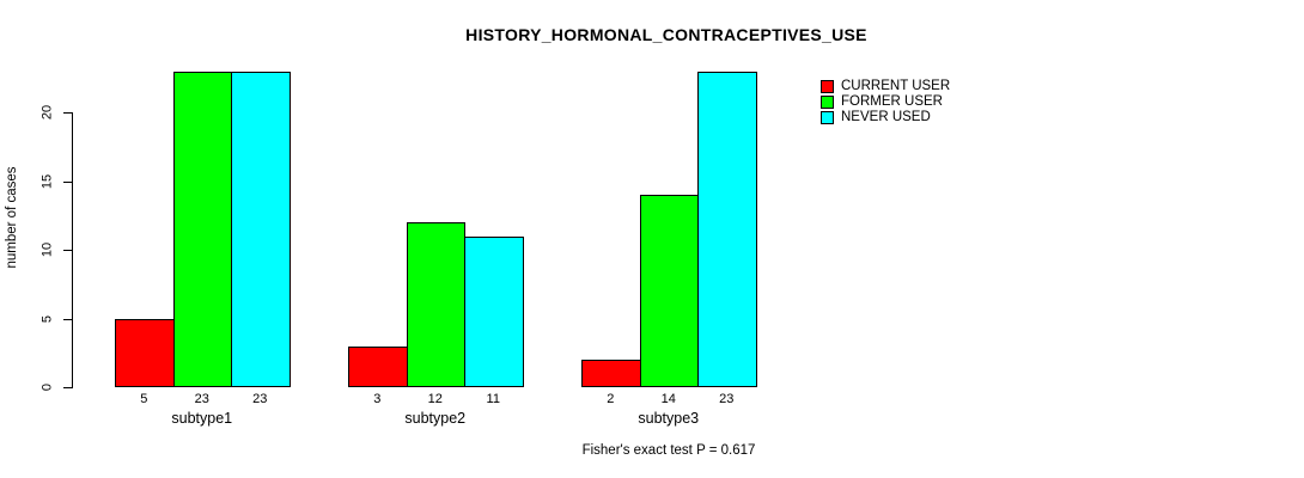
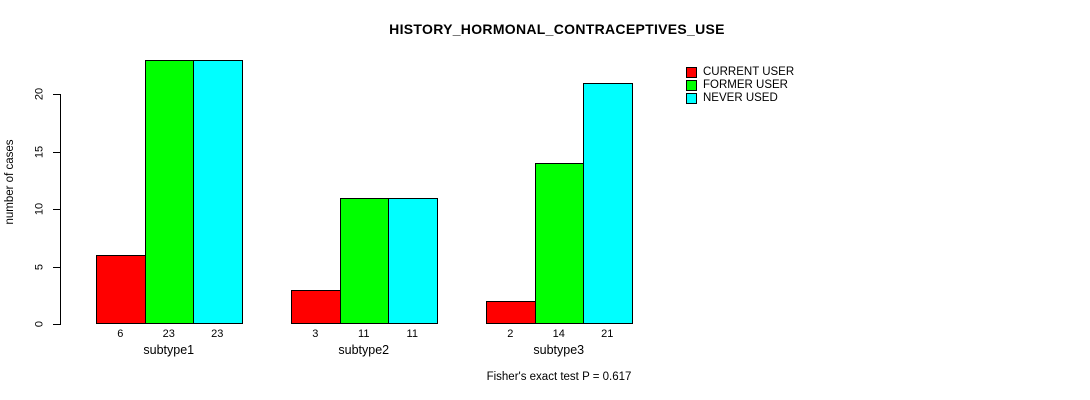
CURRENT USER/subtype1: 5 -> 6
FORMER USER/subtype2: 12 -> 11
NEVER USED/subtype3: 23 -> 21
